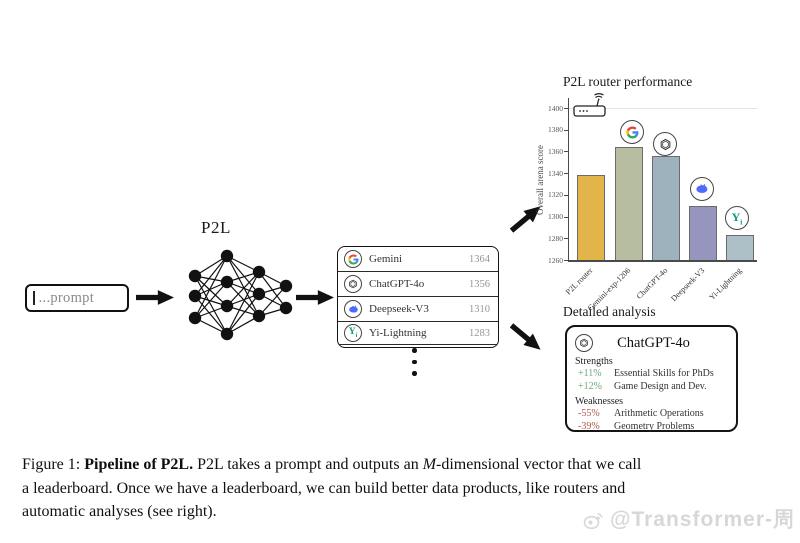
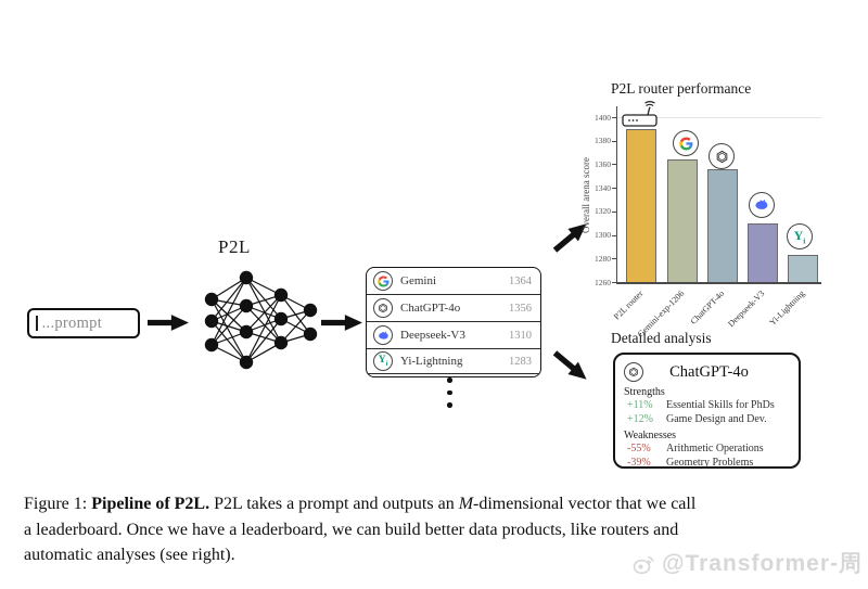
P2L router: 1338 -> 1390
